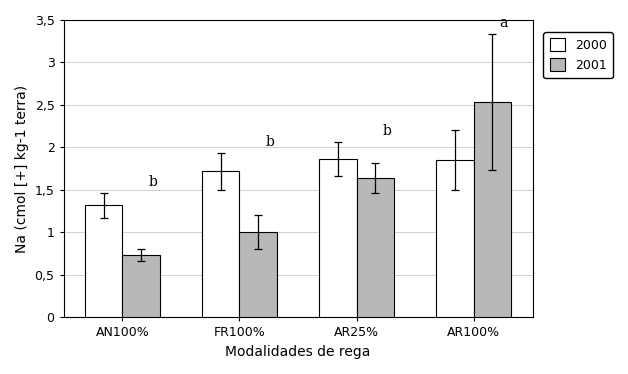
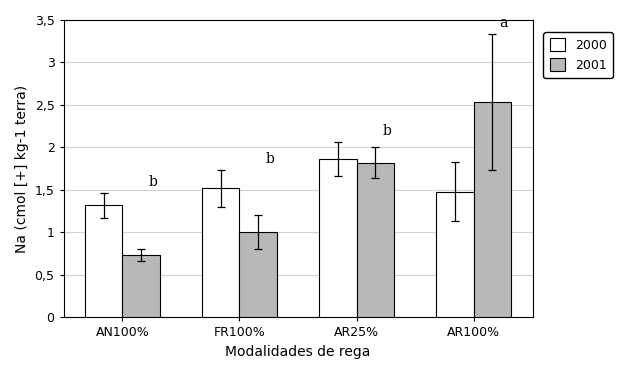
2000/FR100%: 1,72 -> 1,52
2001/AR25%: 1,64 -> 1,82
2000/AR100%: 1,85 -> 1,48
